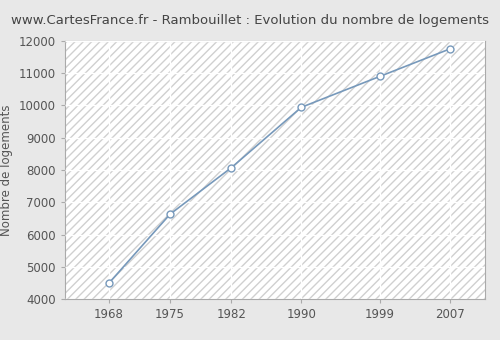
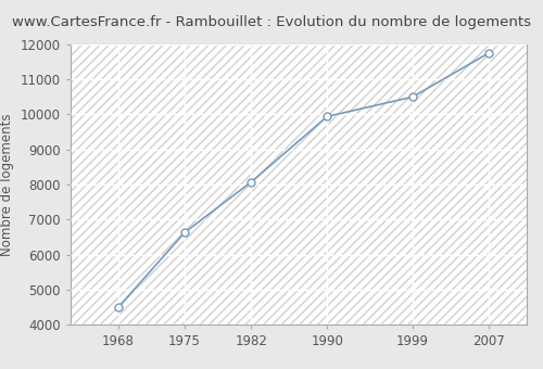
1999: 10900 -> 10500
